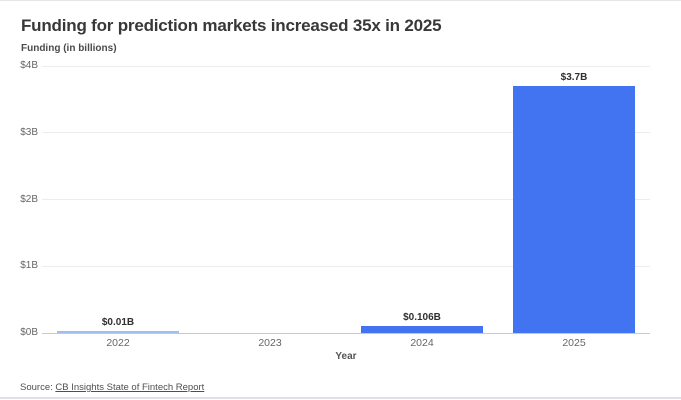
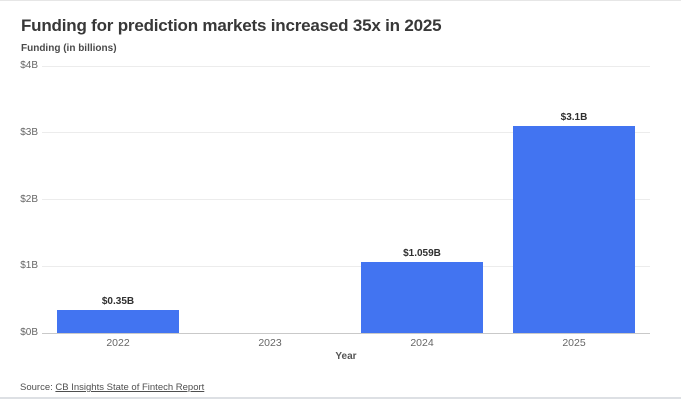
2022: $0.01B -> $0.35B
2024: $0.106B -> $1.059B
2025: $3.7B -> $3.1B
